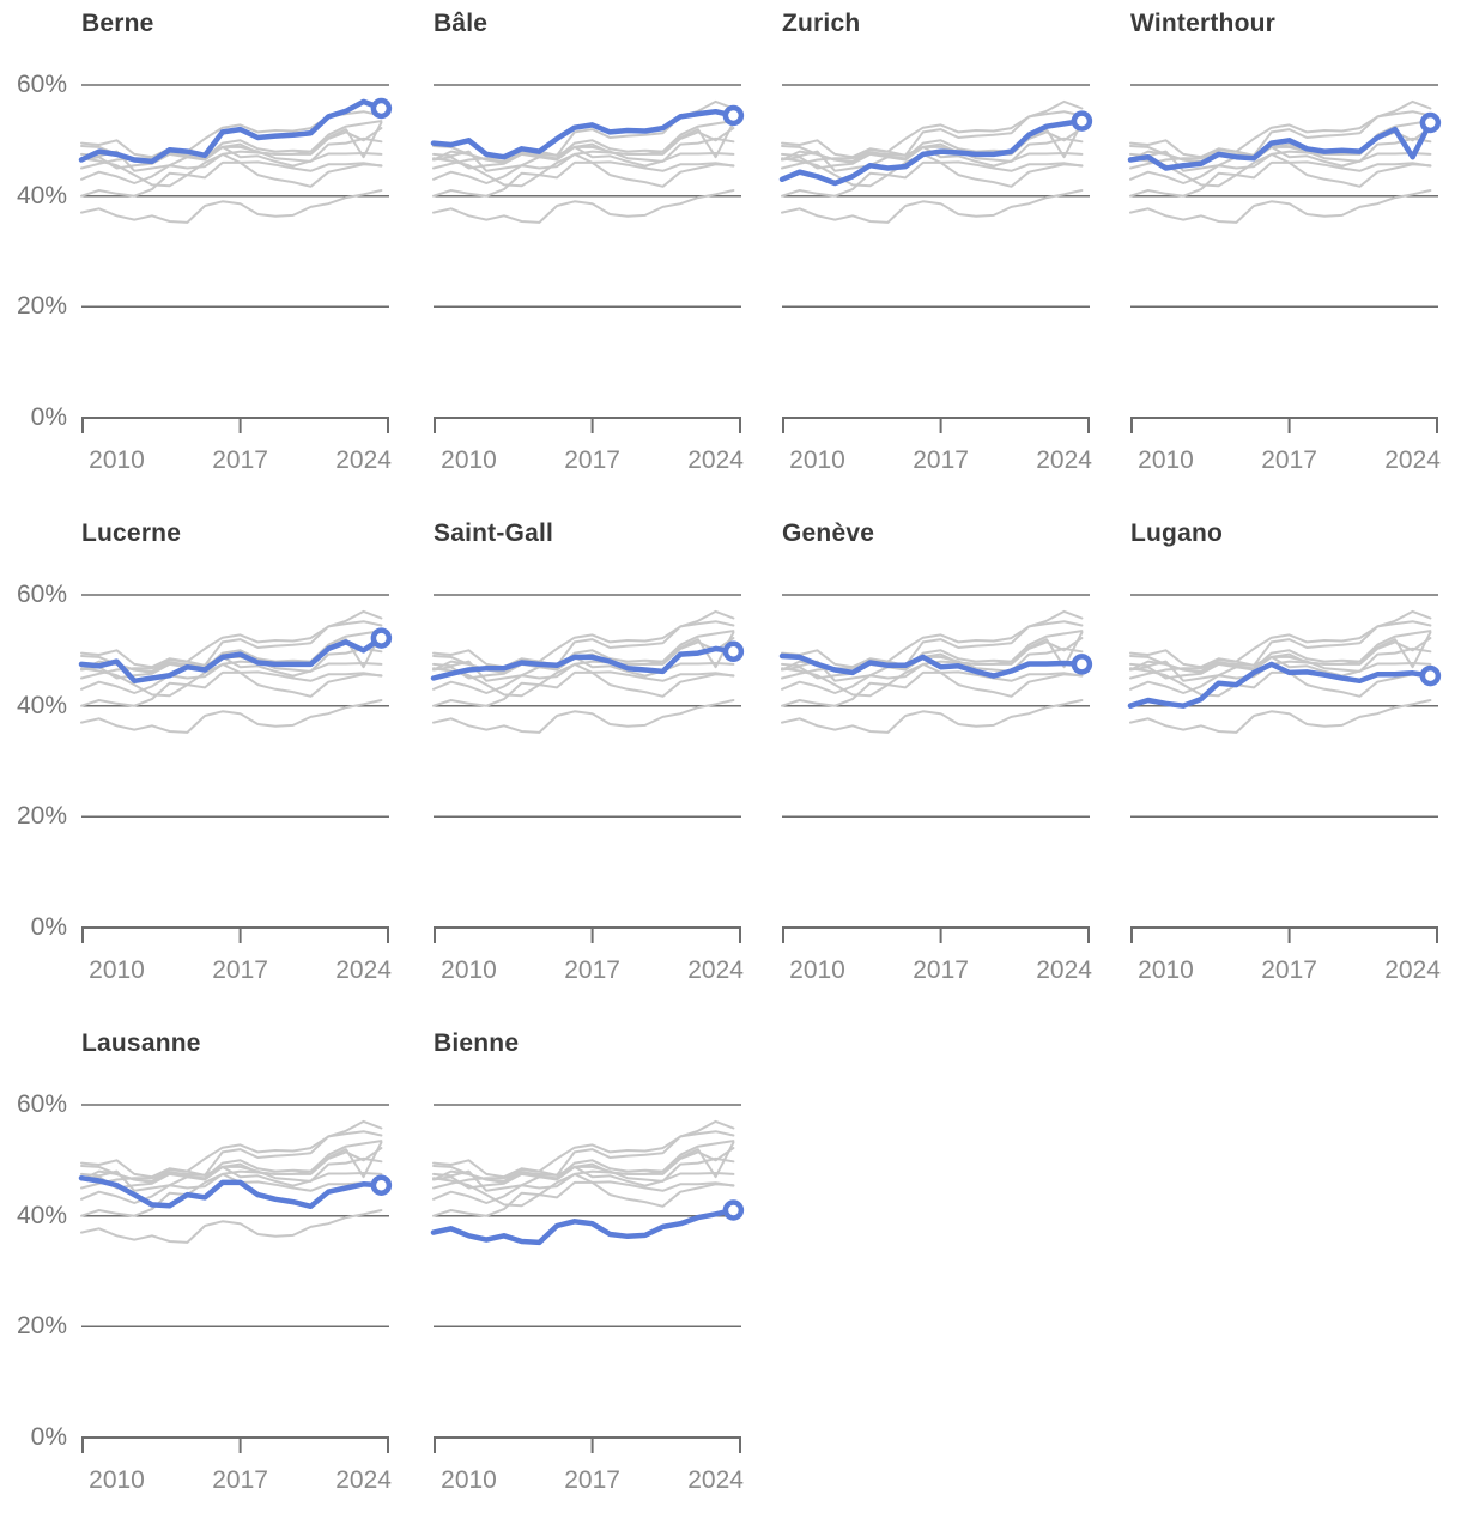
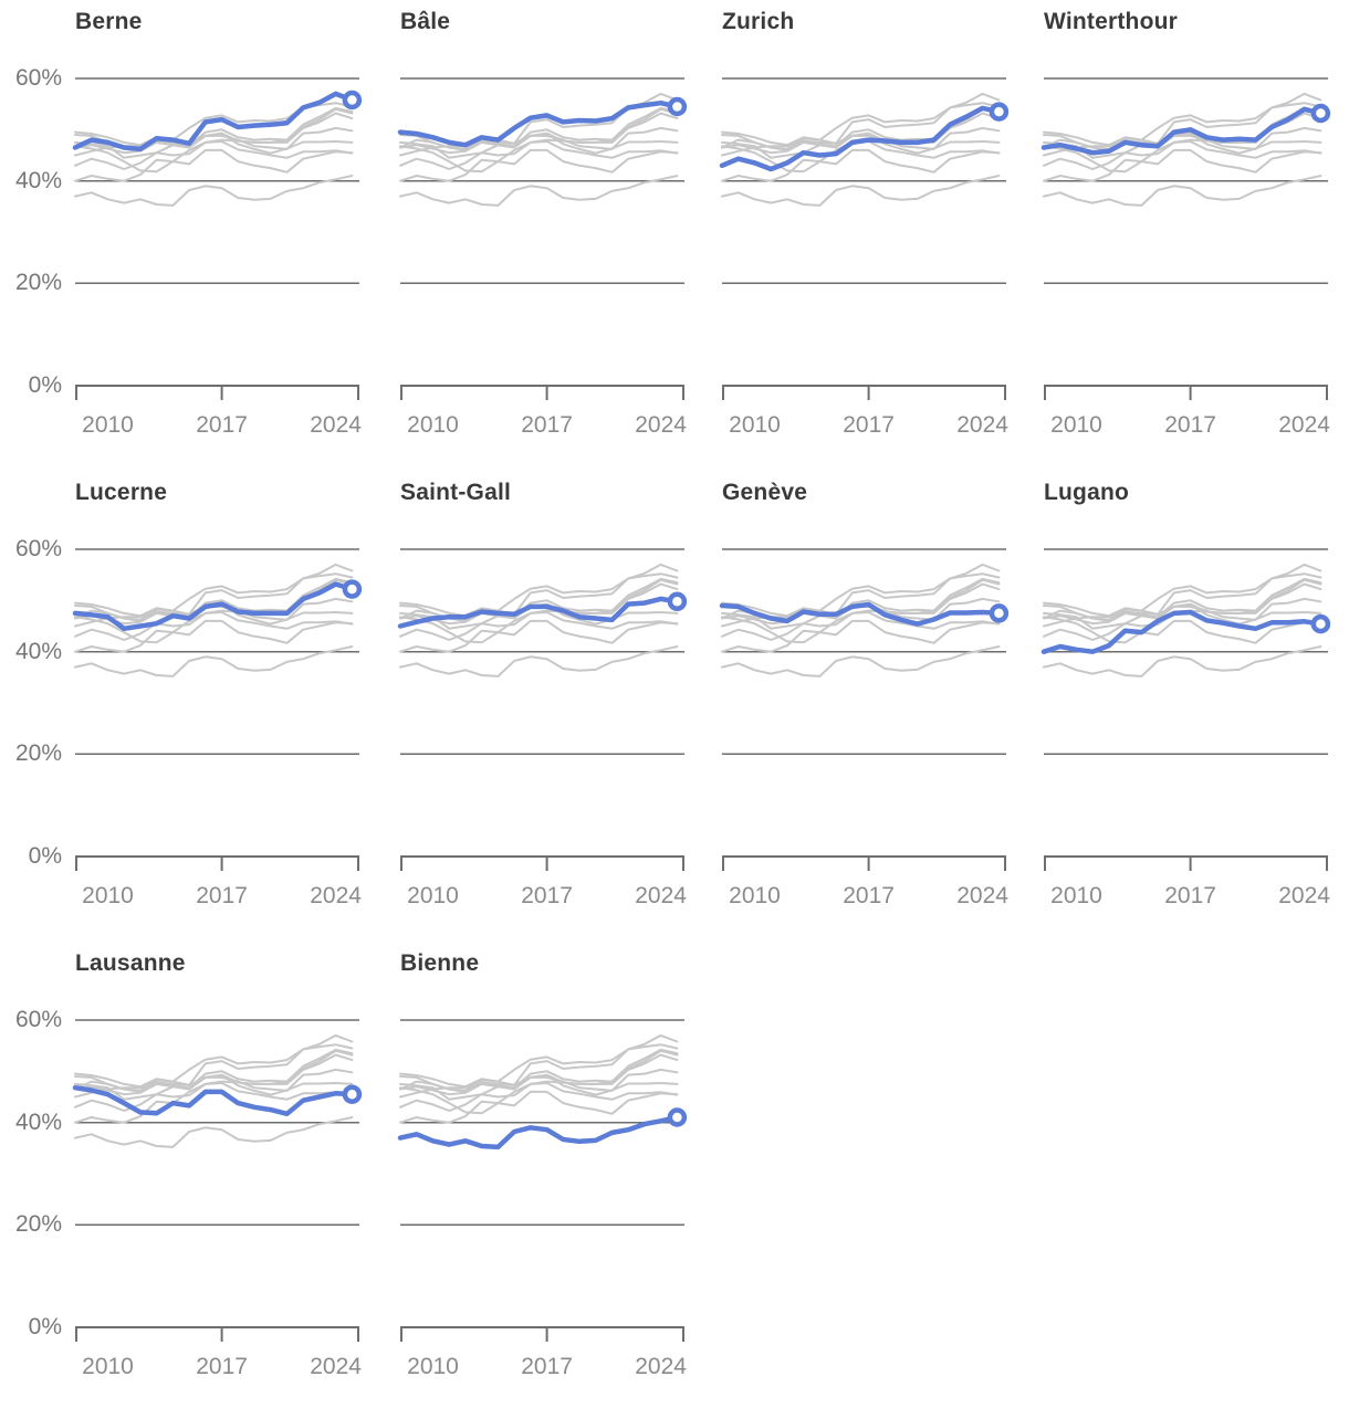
Bâle/2010: 50% -> 48%
Winterthour/2010: 45% -> 46%
Lucerne/2010: 48% -> 47%
Genève/2017: 47% -> 49%
Lugano/2017: 46% -> 48%
Zurich/2024: 53% -> 54%
Winterthour/2024: 47% -> 54%
Lucerne/2024: 50% -> 53%
